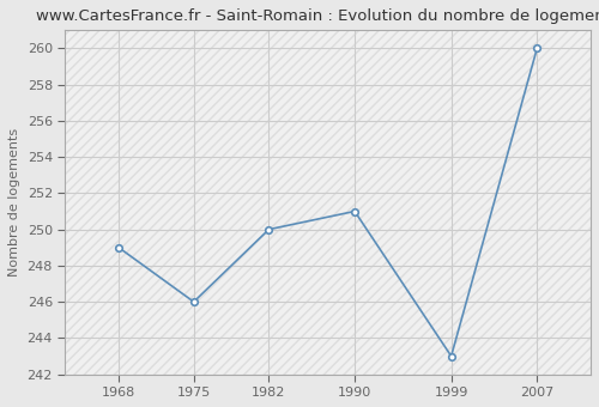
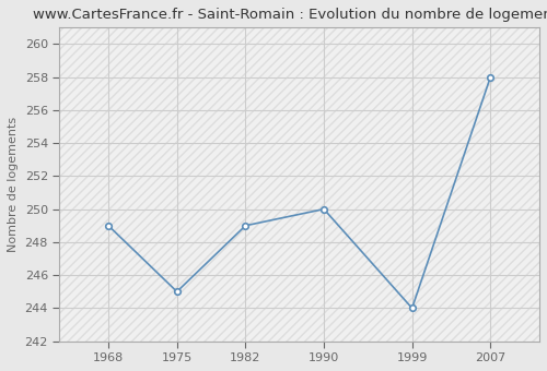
1975: 246 -> 245
1982: 250 -> 249
1990: 251 -> 250
1999: 243 -> 244
2007: 260 -> 258
